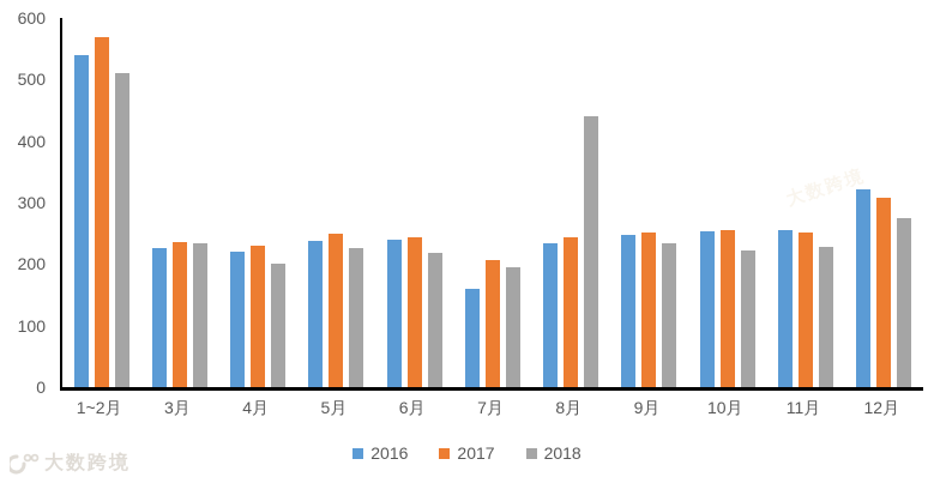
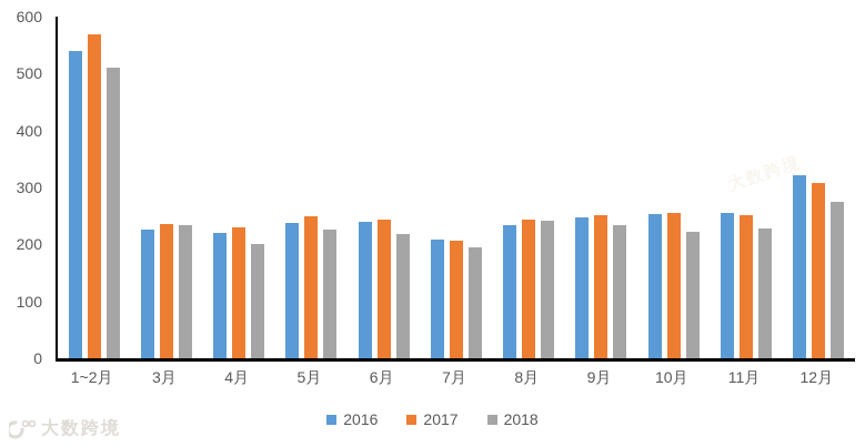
2016/7月: 160 -> 210
2018/8月: 440 -> 240
